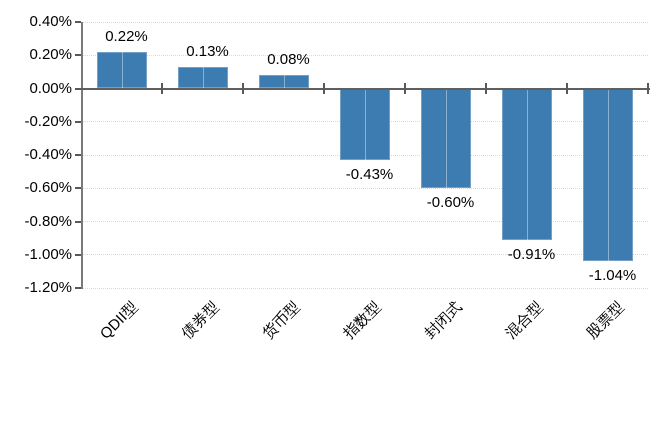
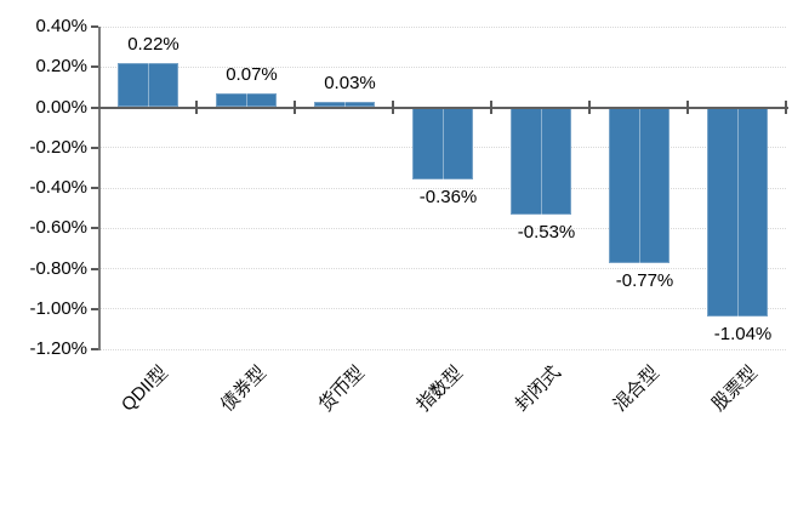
债券型: 0.13% -> 0.07%
货币型: 0.08% -> 0.03%
指数型: -0.43% -> -0.36%
封闭式: -0.60% -> -0.53%
混合型: -0.91% -> -0.77%
